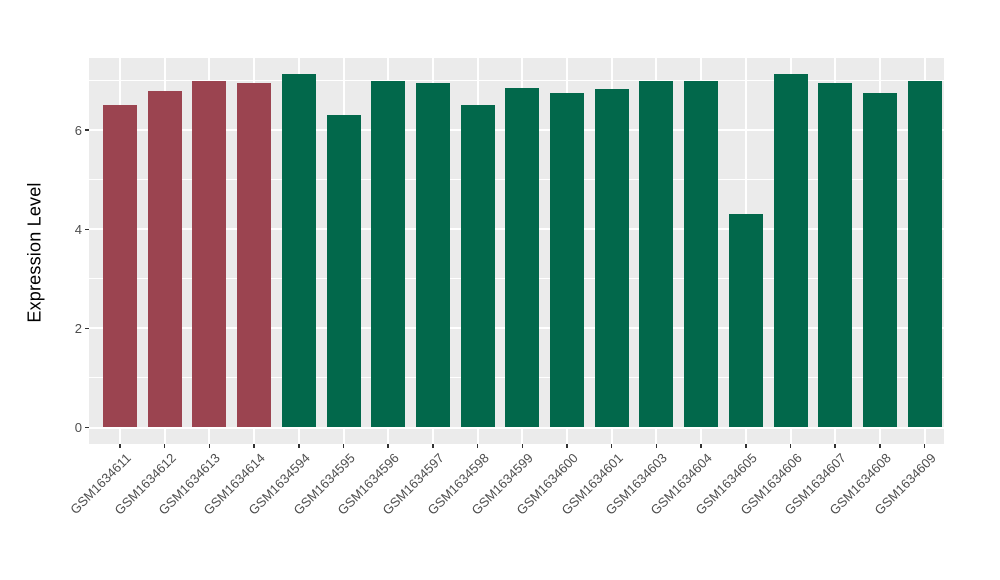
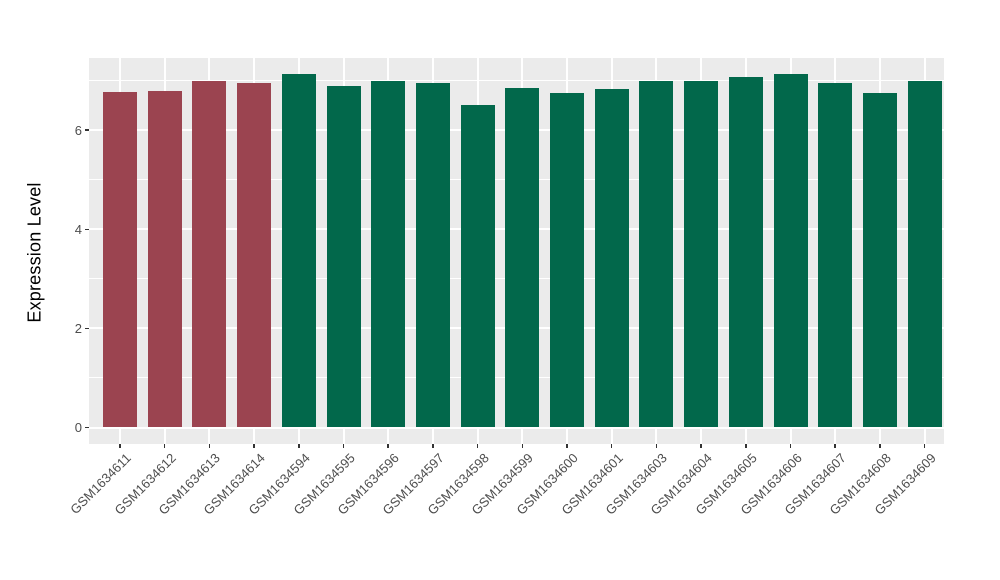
GSM1634611: 6.5 -> 6.8
GSM1634595: 6.3 -> 6.9
GSM1634605: 4.3 -> 7.1
